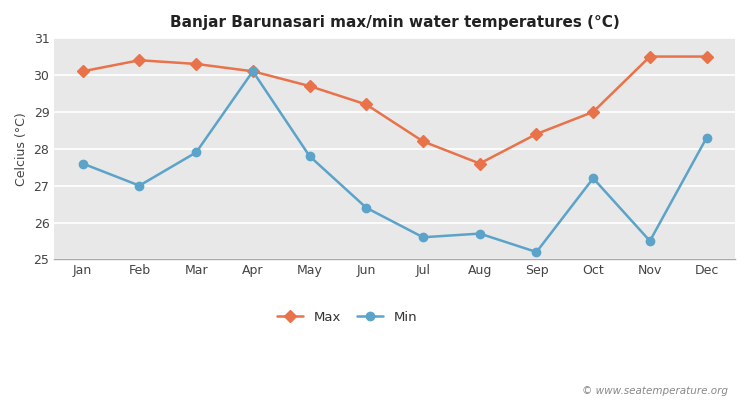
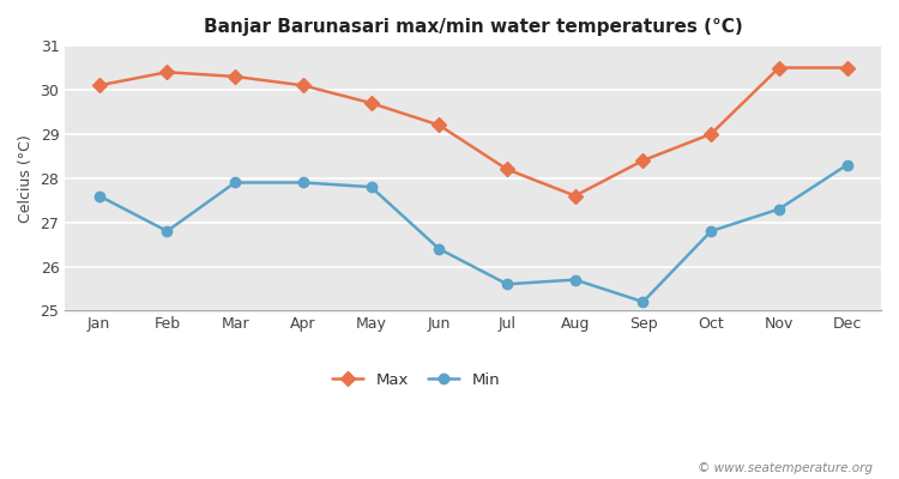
Min/Feb: 27.0 -> 26.8
Min/Apr: 30.1 -> 27.9
Min/Oct: 27.2 -> 26.8
Min/Nov: 25.5 -> 27.3
